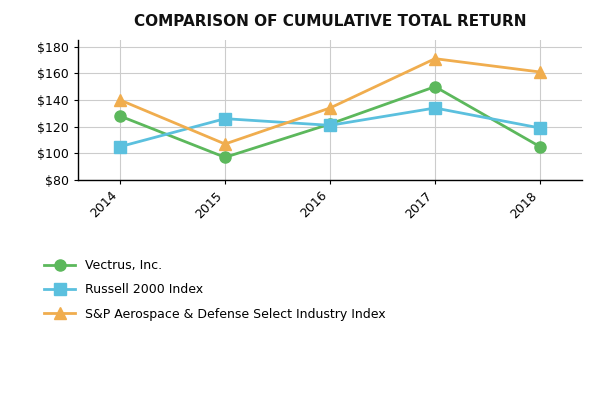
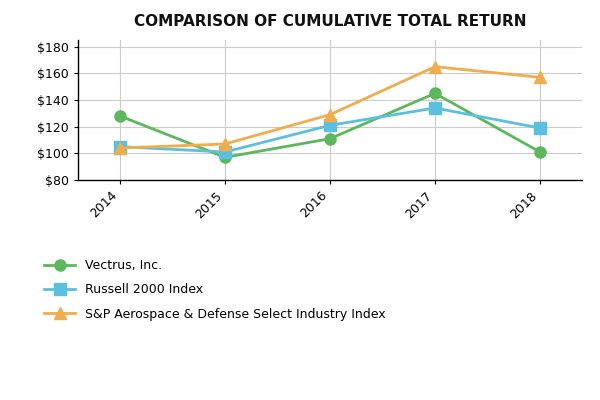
S&P Aerospace & Defense Select Industry Index/2014: $140 -> $104
Russell 2000 Index/2015: $126 -> $101
Vectrus, Inc./2016: $122 -> $111
S&P Aerospace & Defense Select Industry Index/2016: $134 -> $129
Vectrus, Inc./2017: $150 -> $145
S&P Aerospace & Defense Select Industry Index/2017: $171 -> $165
Vectrus, Inc./2018: $105 -> $101
S&P Aerospace & Defense Select Industry Index/2018: $161 -> $157
